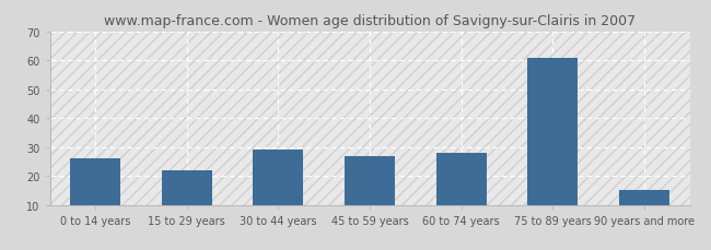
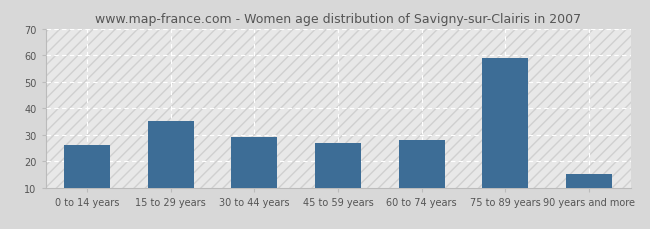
15 to 29 years: 22 -> 35
75 to 89 years: 61 -> 59
